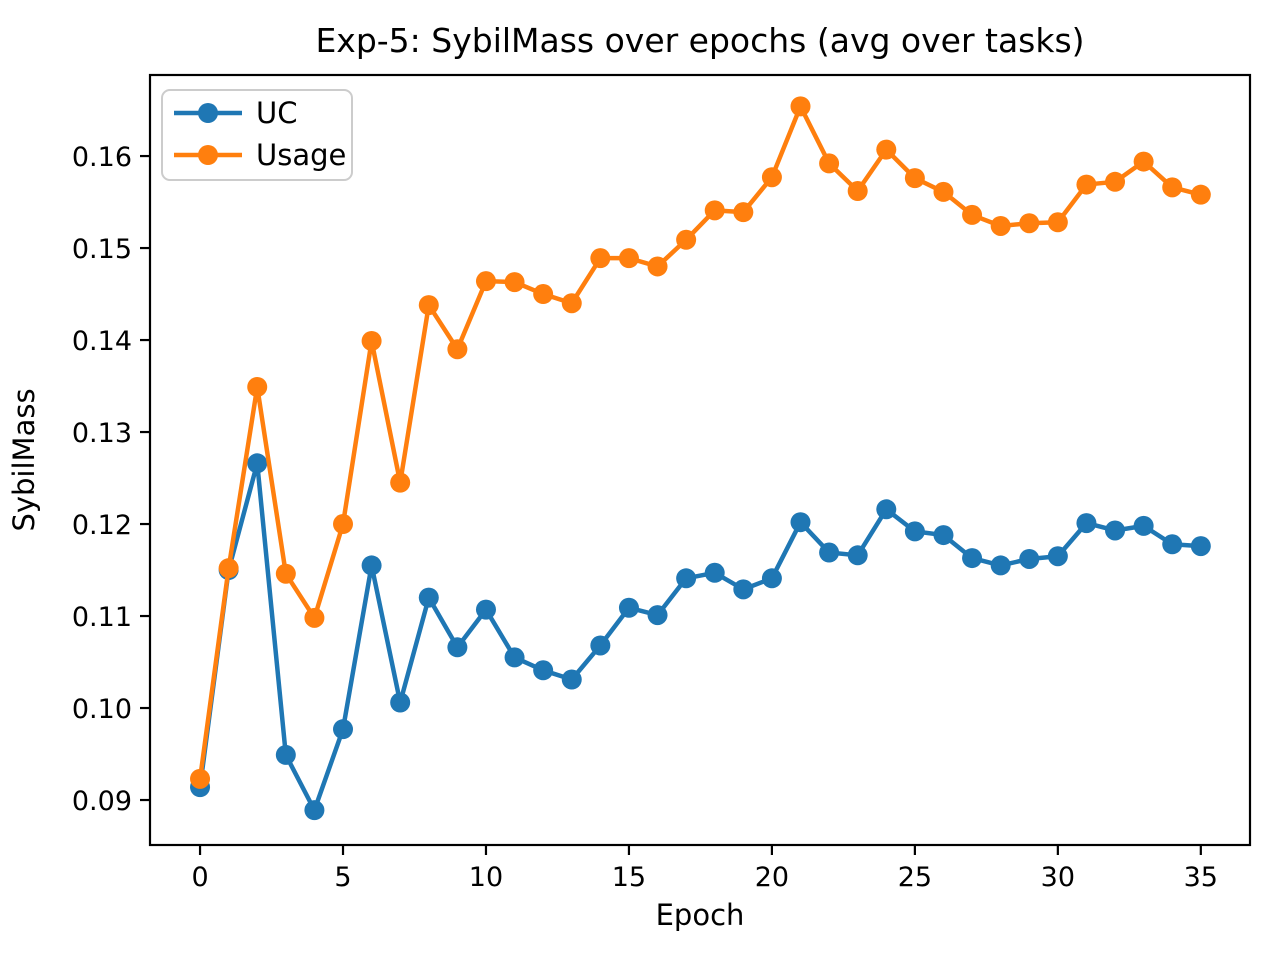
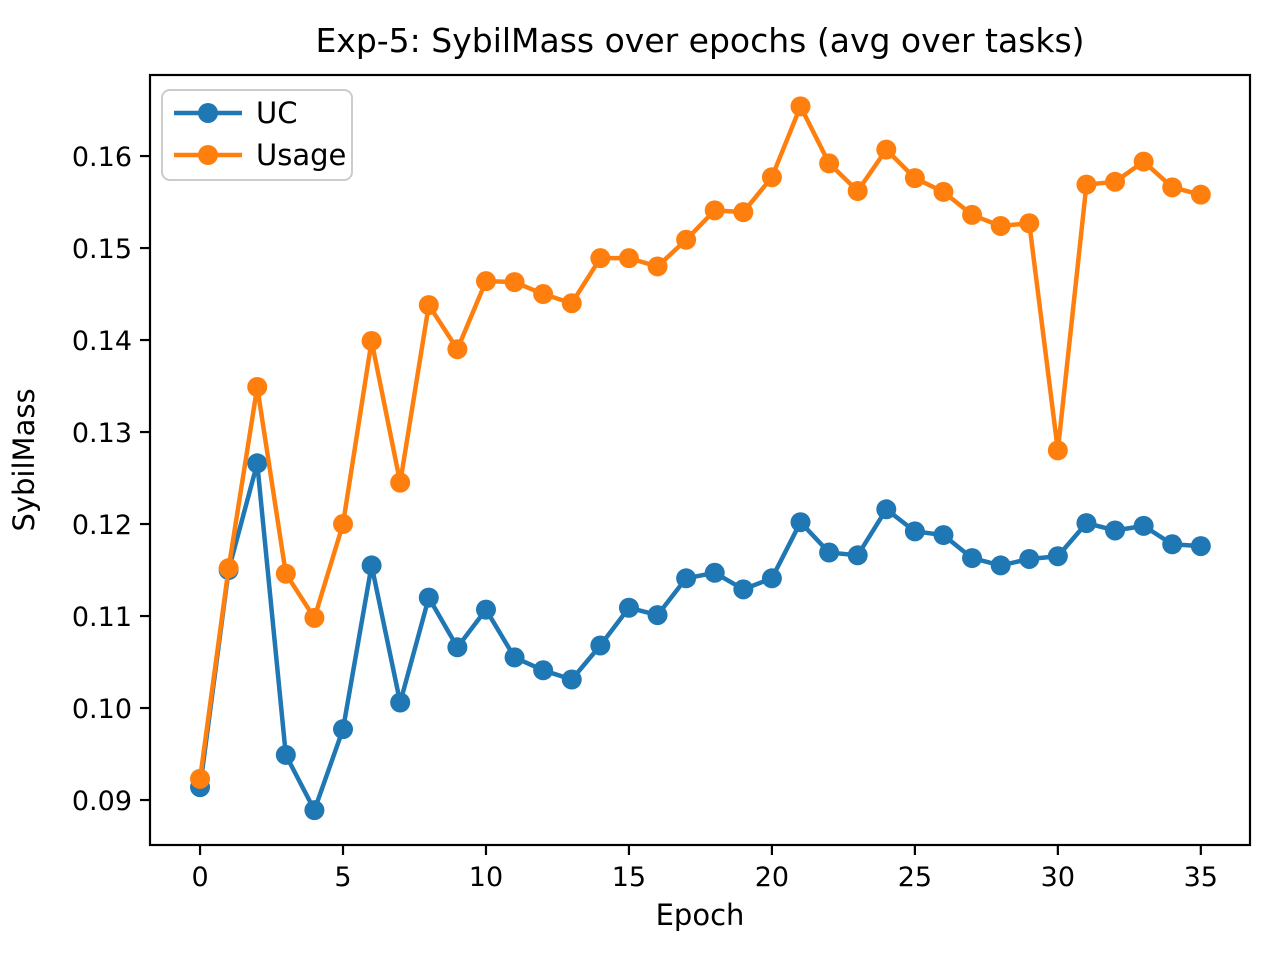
Usage/30: 0.153 -> 0.128
